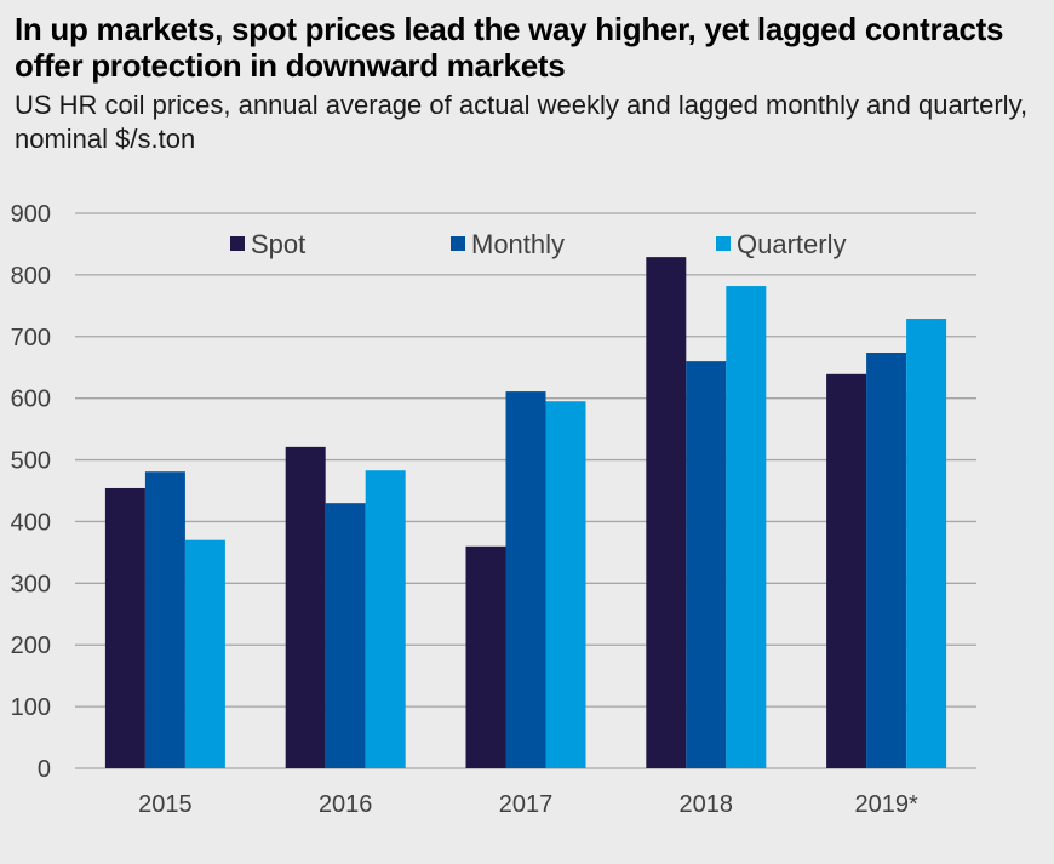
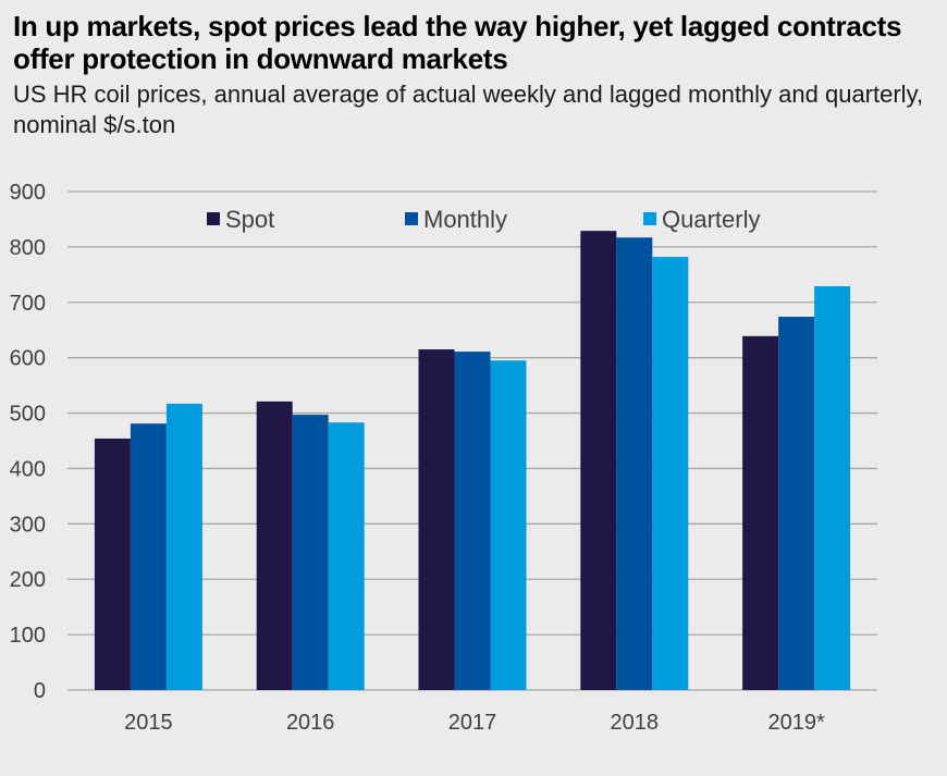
Quarterly/2015: 370 -> 520
Monthly/2016: 430 -> 500
Spot/2017: 360 -> 620
Monthly/2018: 660 -> 820
